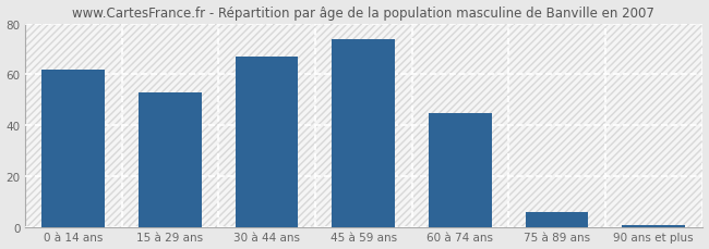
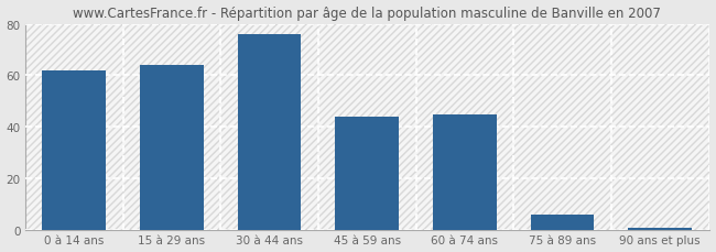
15 à 29 ans: 53 -> 64
30 à 44 ans: 67 -> 76
45 à 59 ans: 74 -> 44
